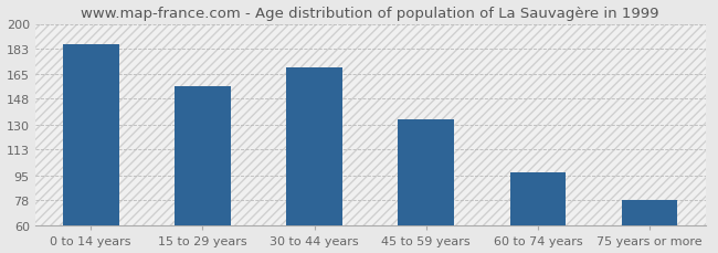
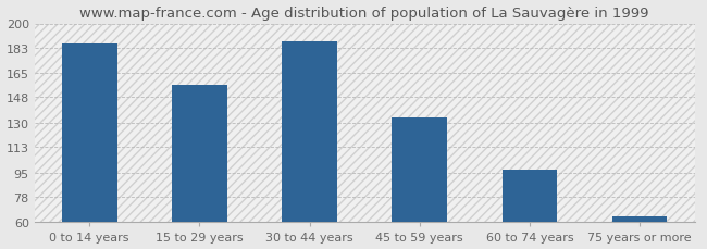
30 to 44 years: 170 -> 187
75 years or more: 78 -> 64
